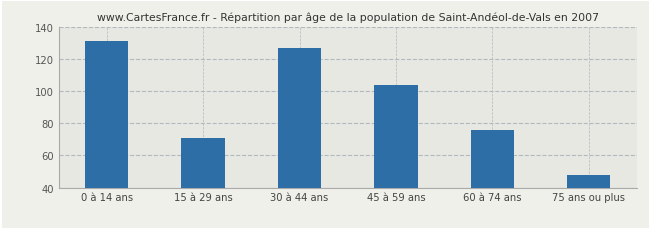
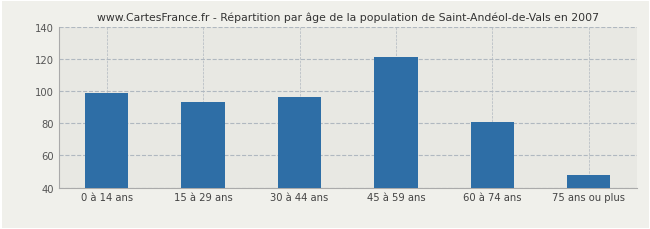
0 à 14 ans: 131 -> 99
15 à 29 ans: 71 -> 93
30 à 44 ans: 127 -> 96
45 à 59 ans: 104 -> 121
60 à 74 ans: 76 -> 81
